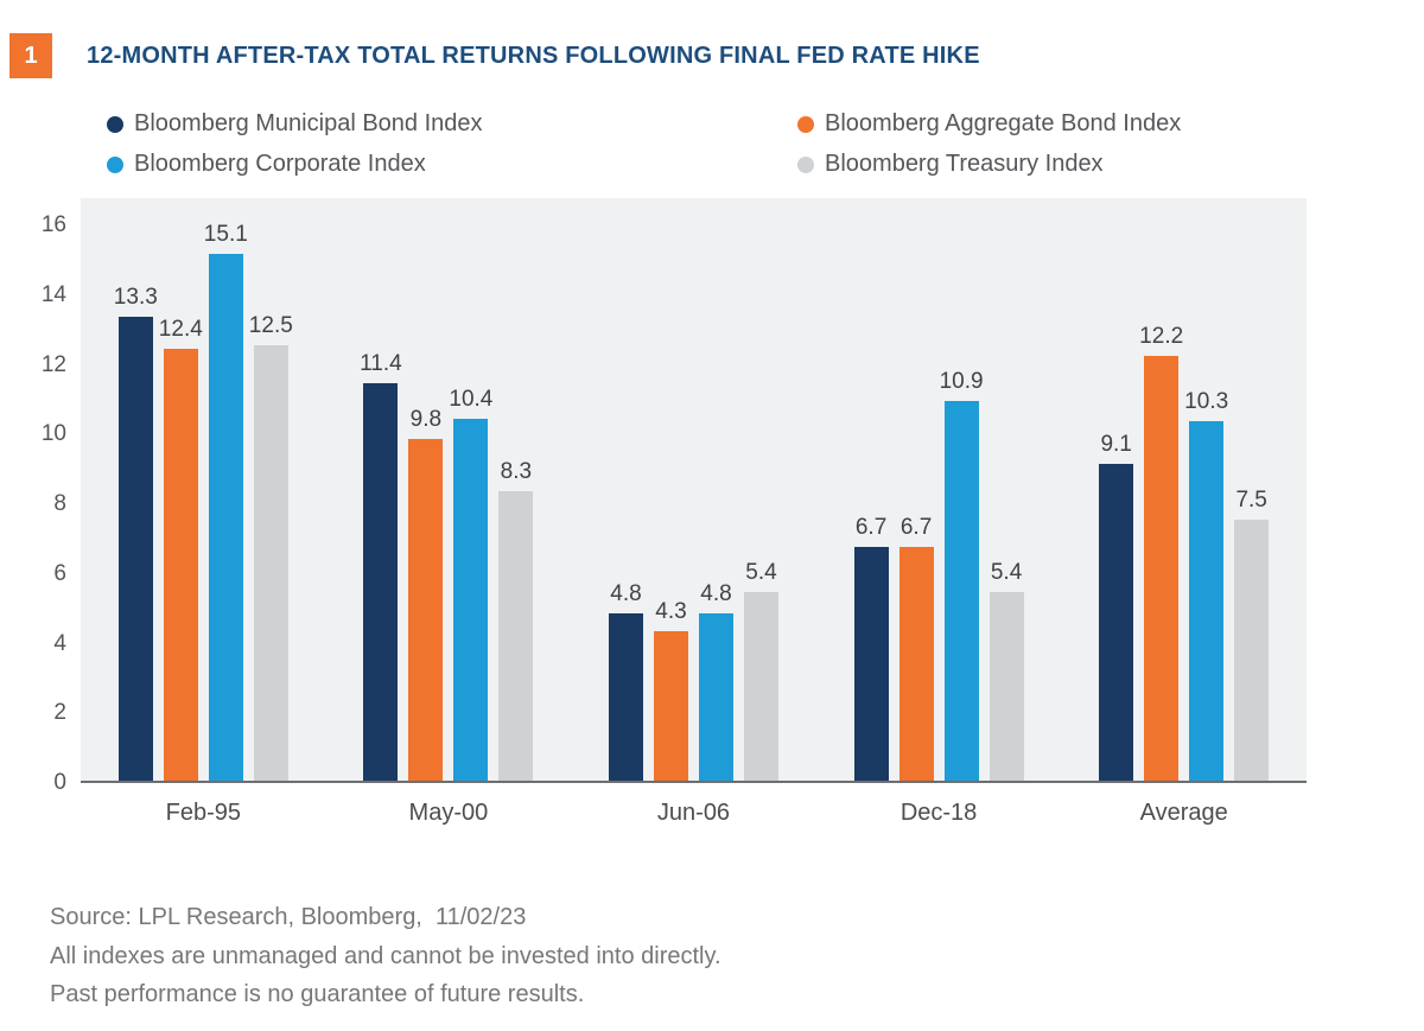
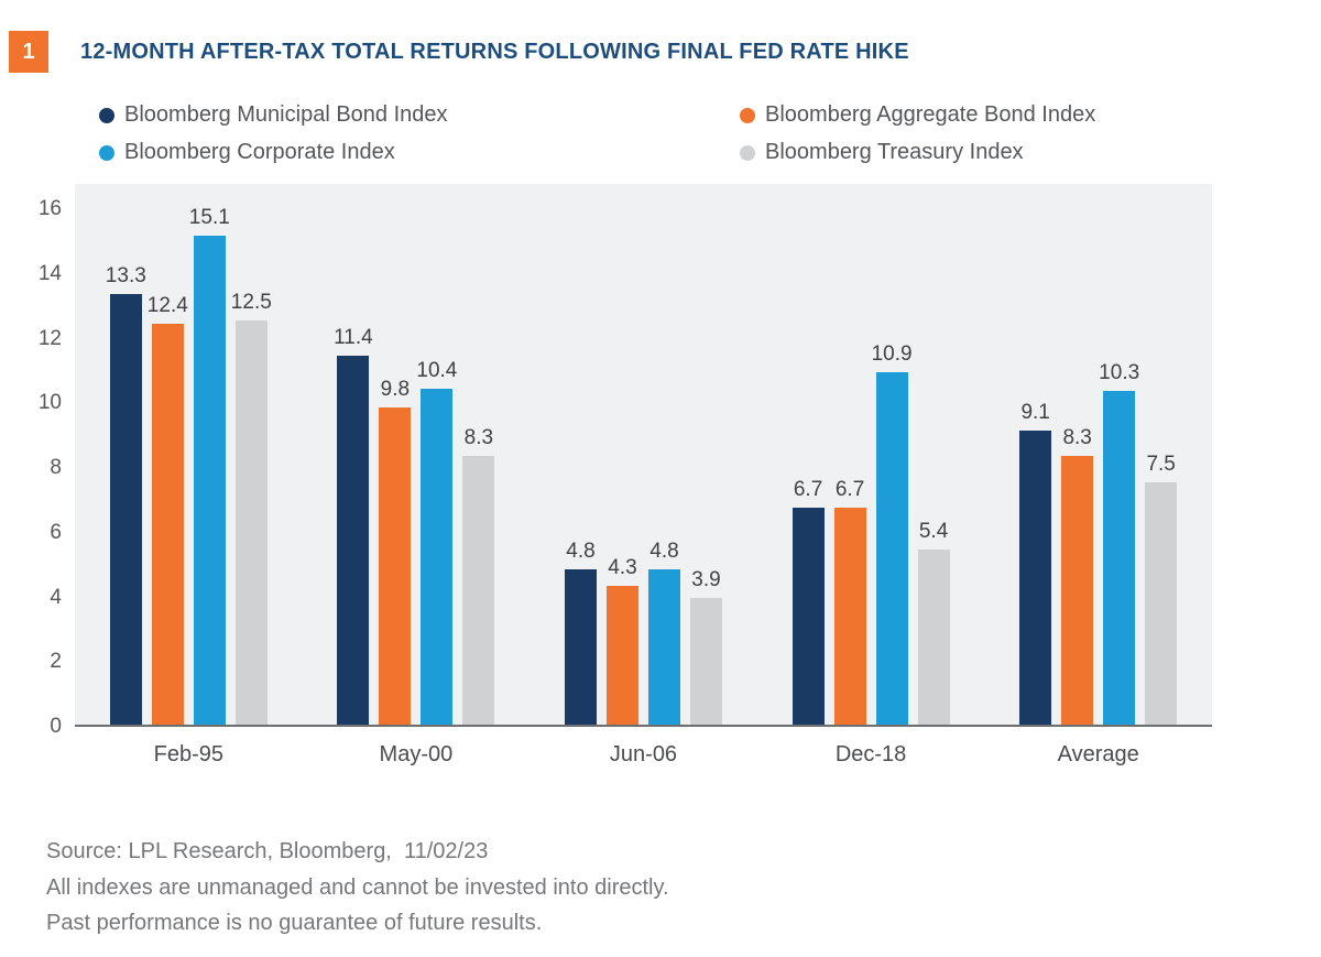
Bloomberg Treasury Index/Jun-06: 5.4 -> 3.9
Bloomberg Aggregate Bond Index/Average: 12.2 -> 8.3
